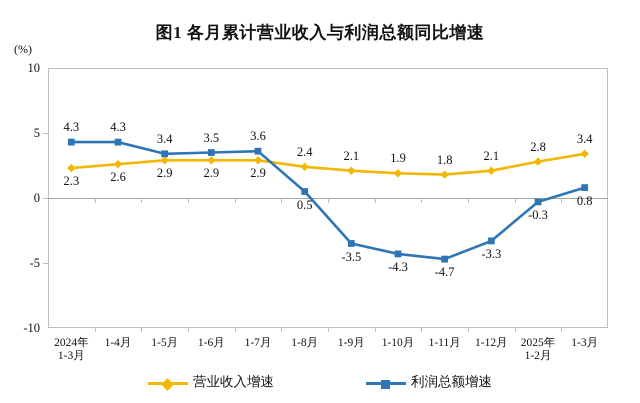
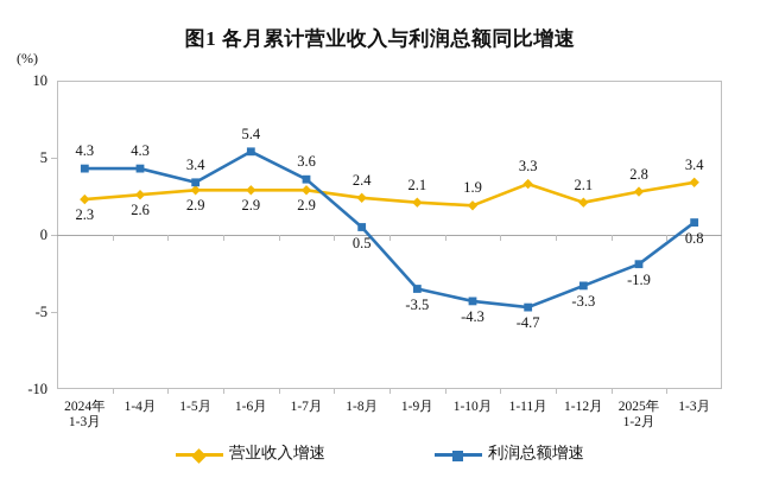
利润总额增速/1-6月: 3.5 -> 5.4
营业收入增速/1-11月: 1.8 -> 3.3
利润总额增速/2025年 1-2月: -0.3 -> -1.9
